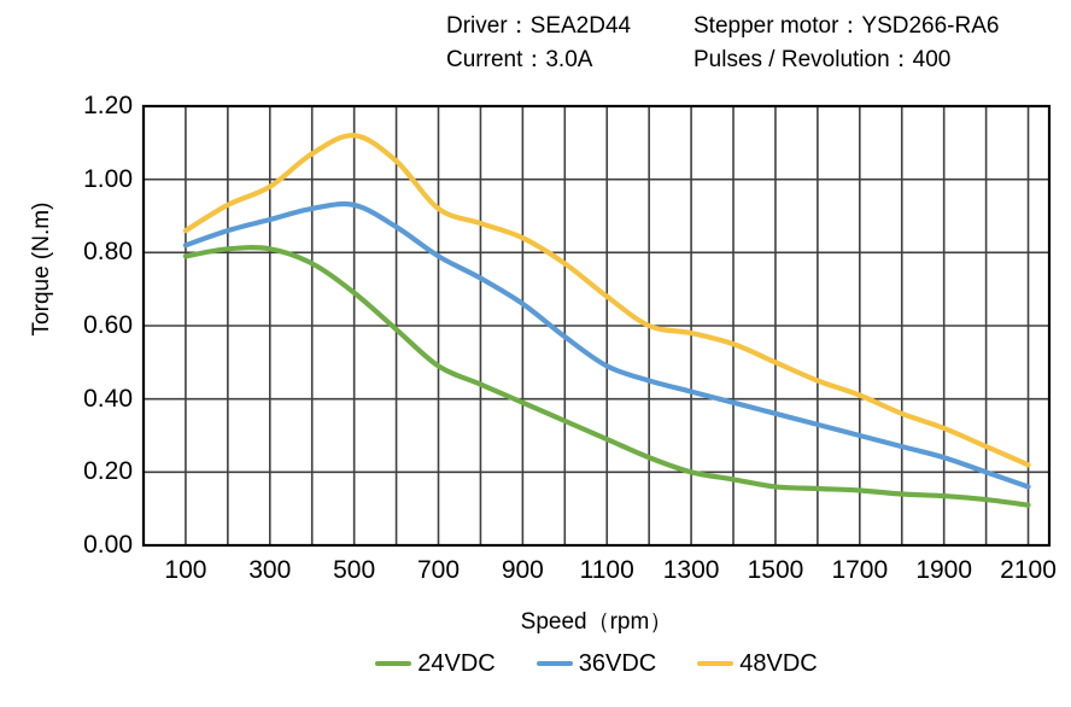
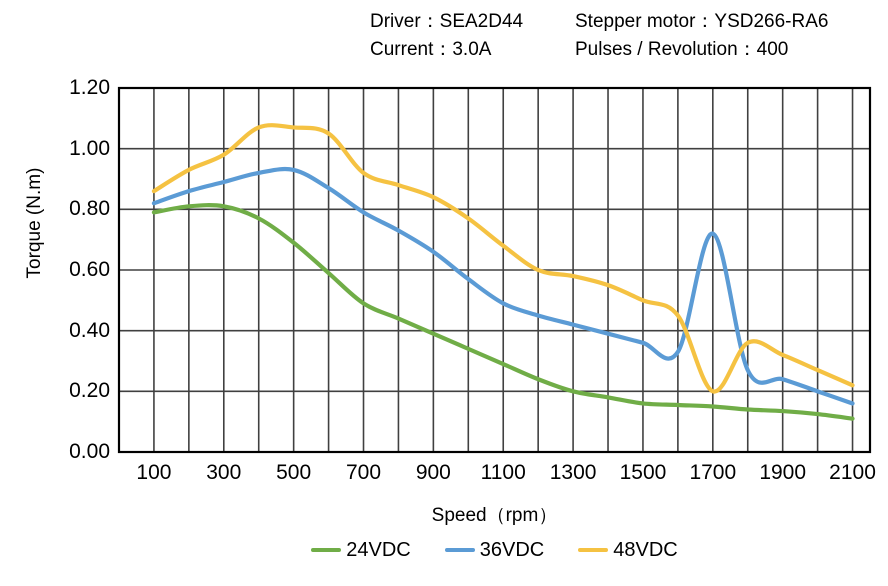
48VDC/500: 1.12 -> 1.07
36VDC/1700: 0.30 -> 0.72
48VDC/1700: 0.41 -> 0.20
